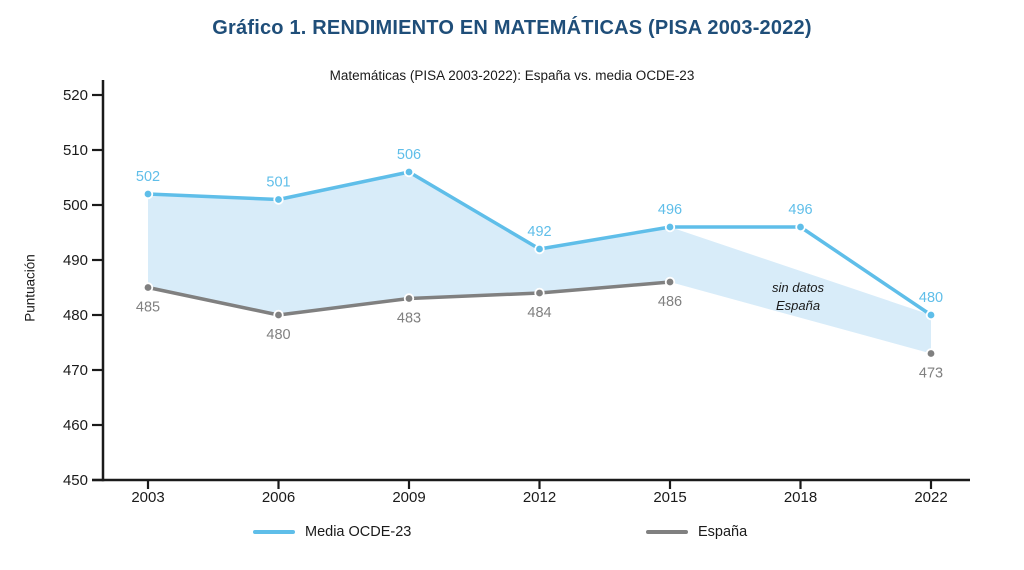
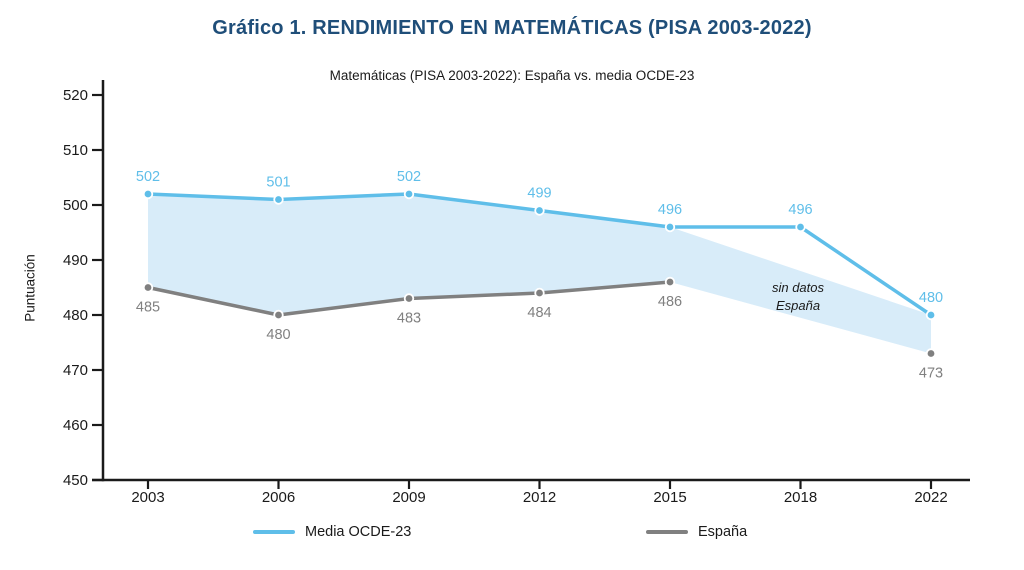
Media OCDE-23/2009: 506 -> 502
Media OCDE-23/2012: 492 -> 499
